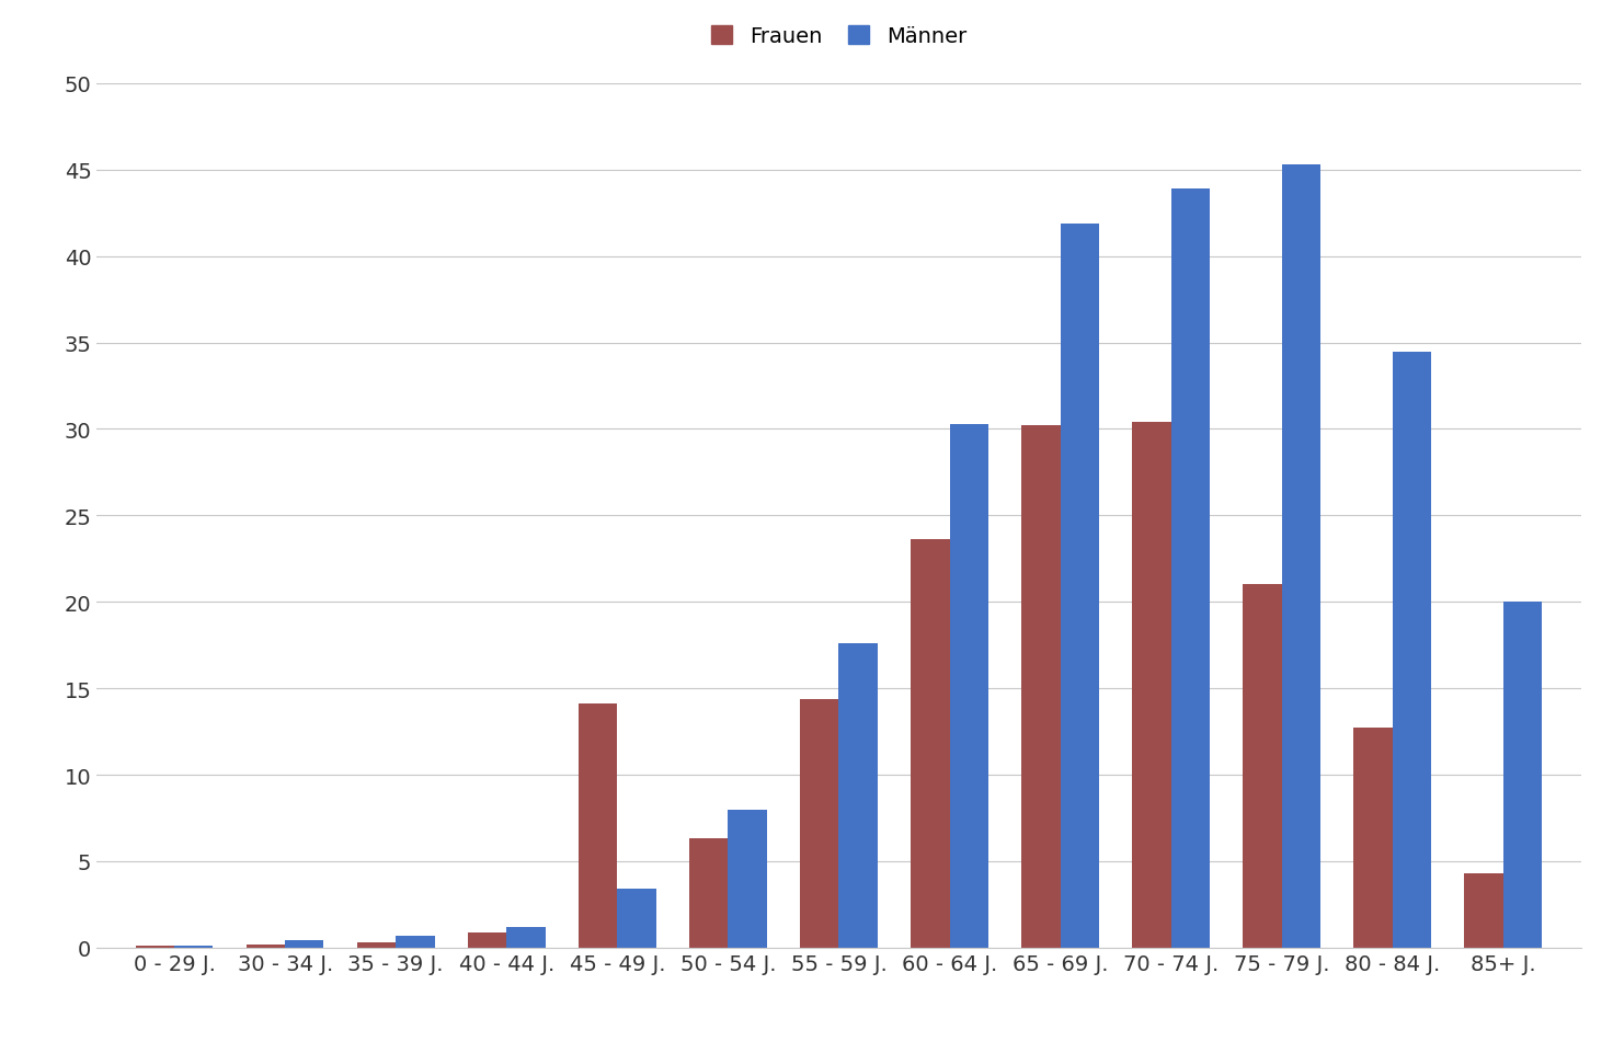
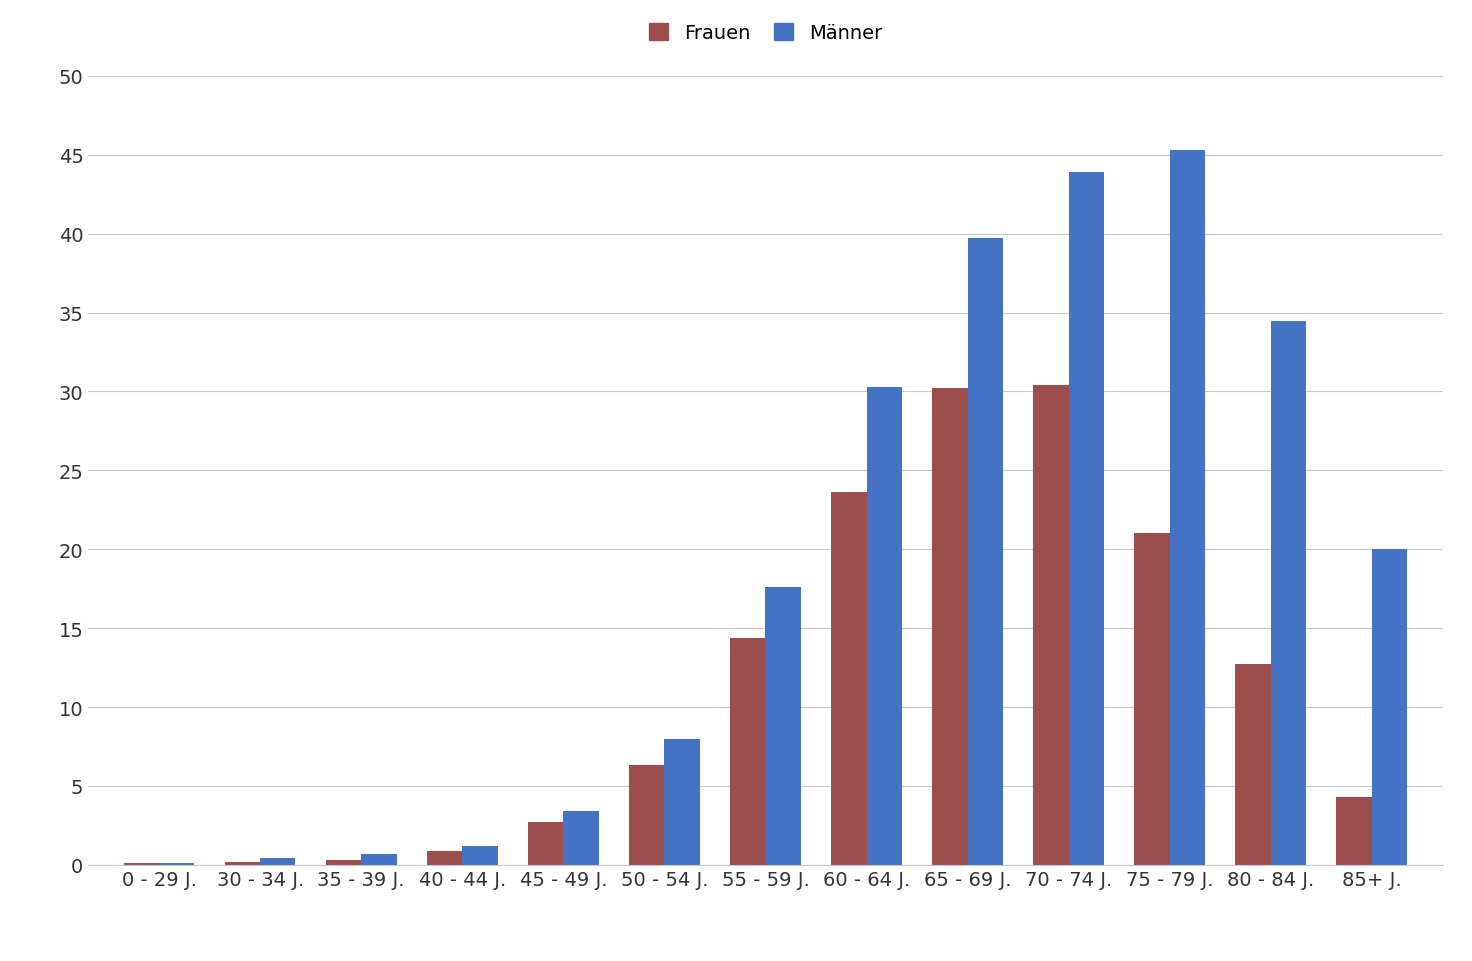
Frauen/45 - 49 J.: 14.1 -> 2.7
Männer/65 - 69 J.: 41.9 -> 39.7
